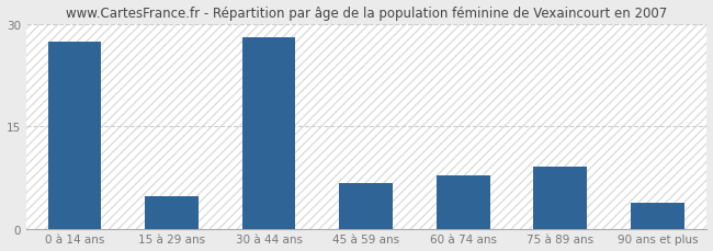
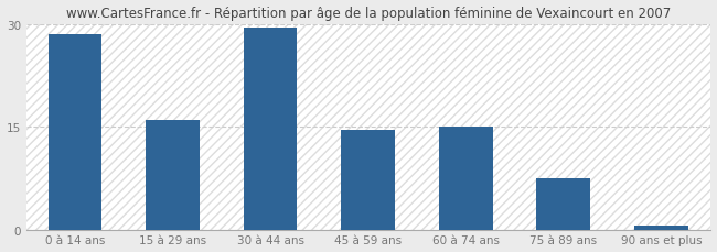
0 à 14 ans: 27.4 -> 28.5
15 à 29 ans: 4.8 -> 16.0
30 à 44 ans: 28.0 -> 29.5
45 à 59 ans: 6.6 -> 14.5
60 à 74 ans: 7.8 -> 15.0
75 à 89 ans: 9.0 -> 7.5
90 ans et plus: 3.8 -> 0.5
